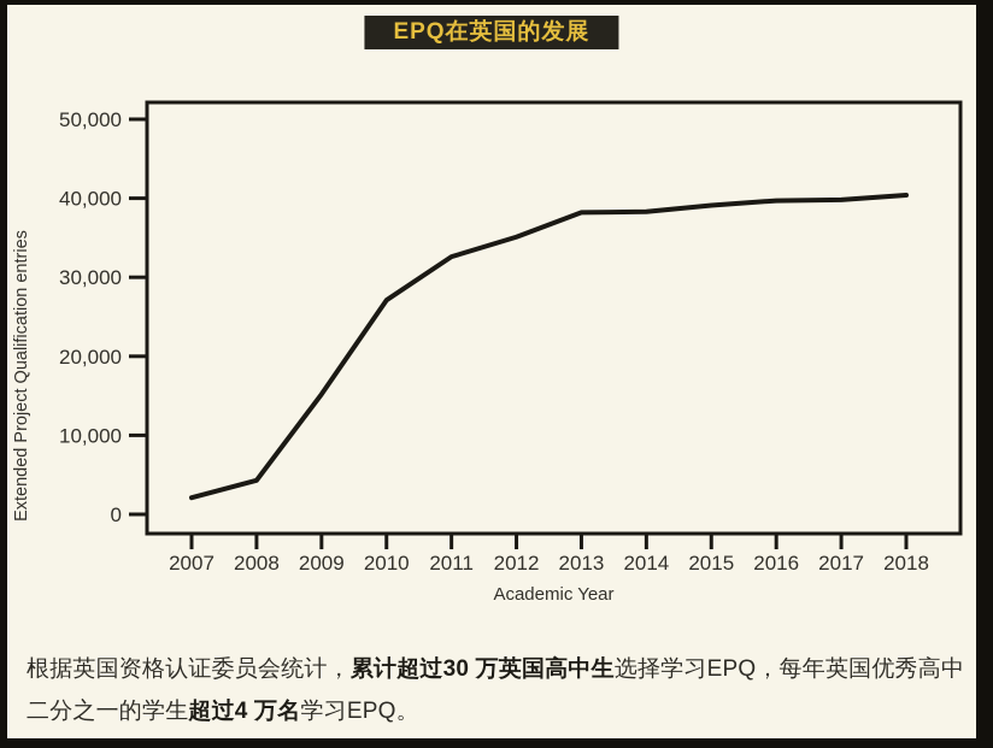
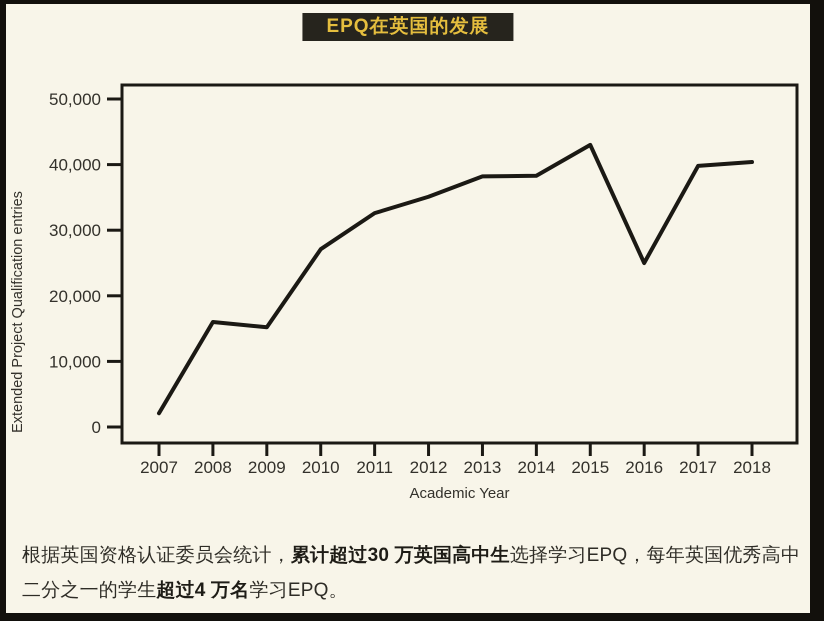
2008: 4000 -> 16000
2015: 39000 -> 43000
2016: 40000 -> 25000
